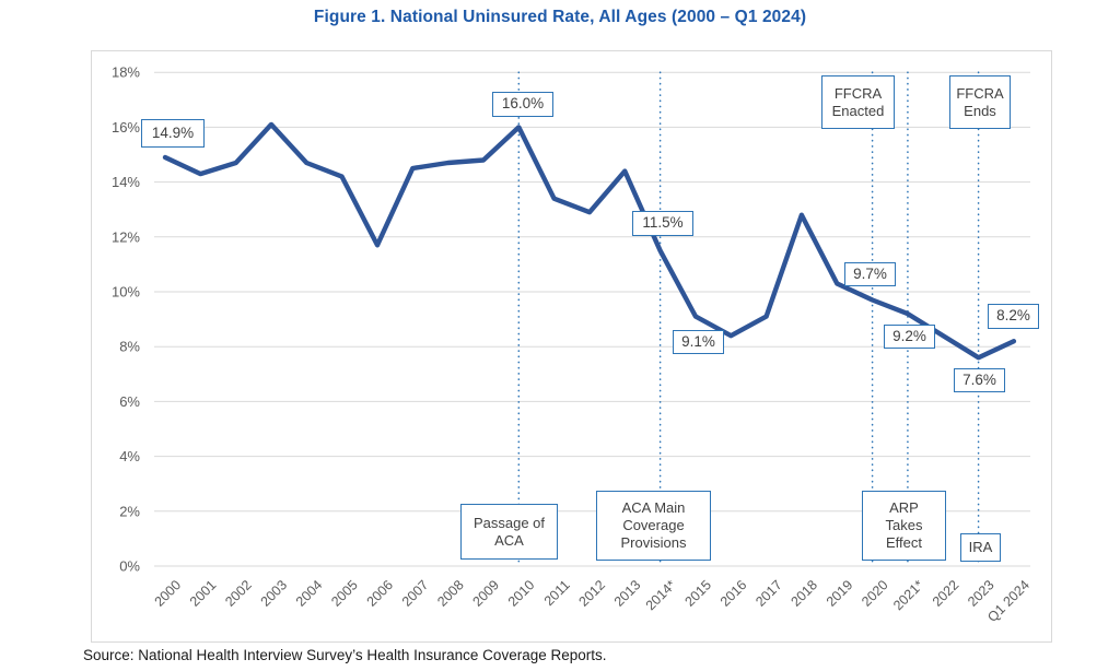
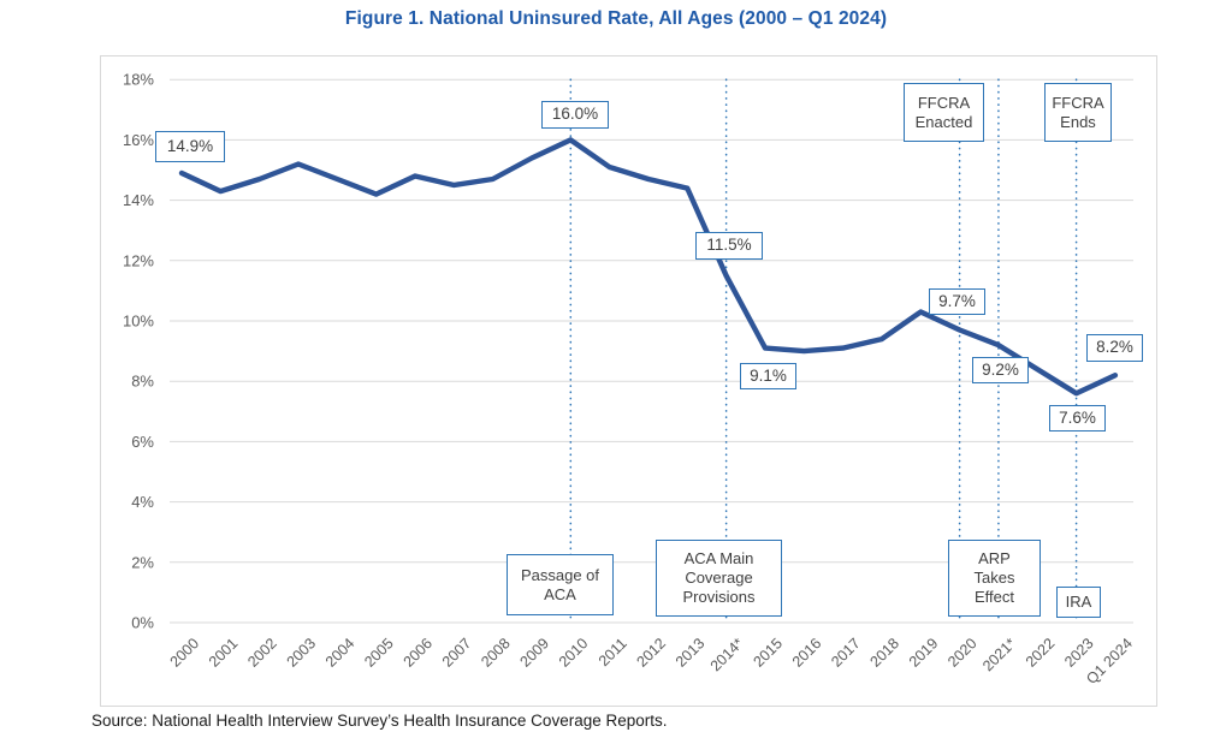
2003: 16.1% -> 15.2%
2006: 11.7% -> 14.8%
2009: 14.8% -> 15.4%
2011: 13.4% -> 15.1%
2012: 12.9% -> 14.7%
2016: 8.4% -> 9.0%
2018: 12.8% -> 9.4%
